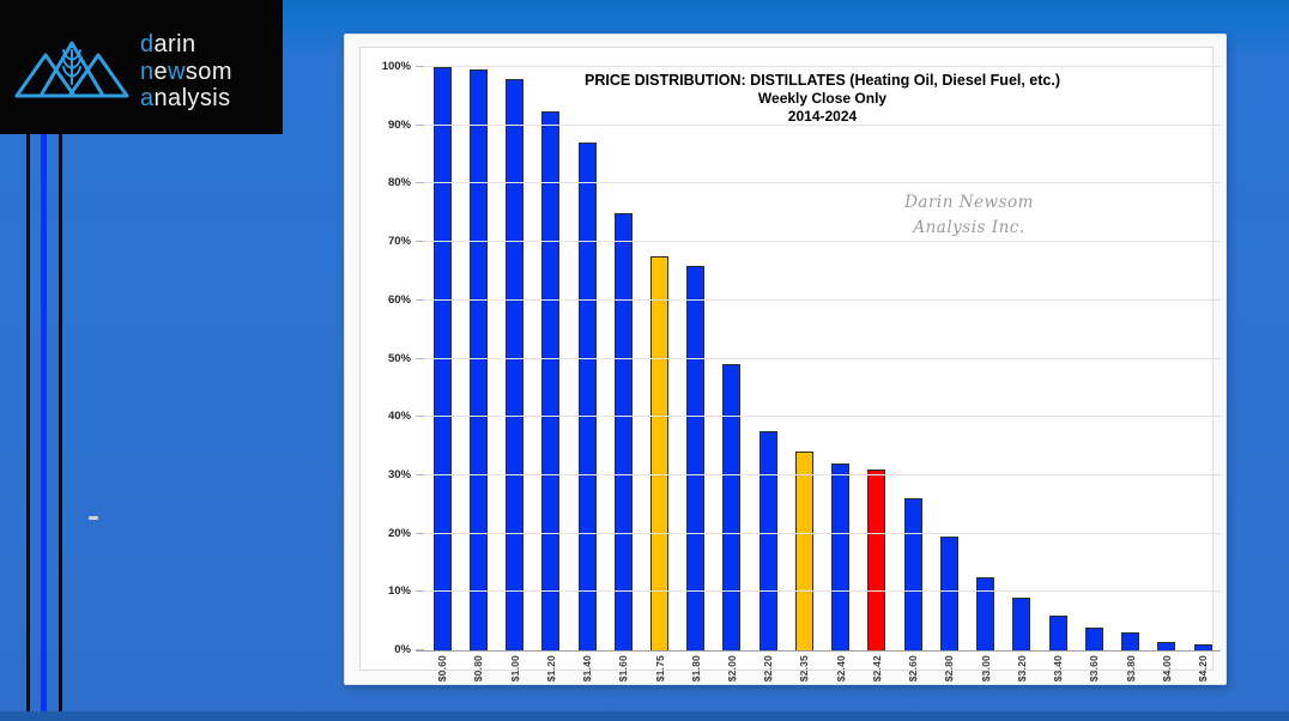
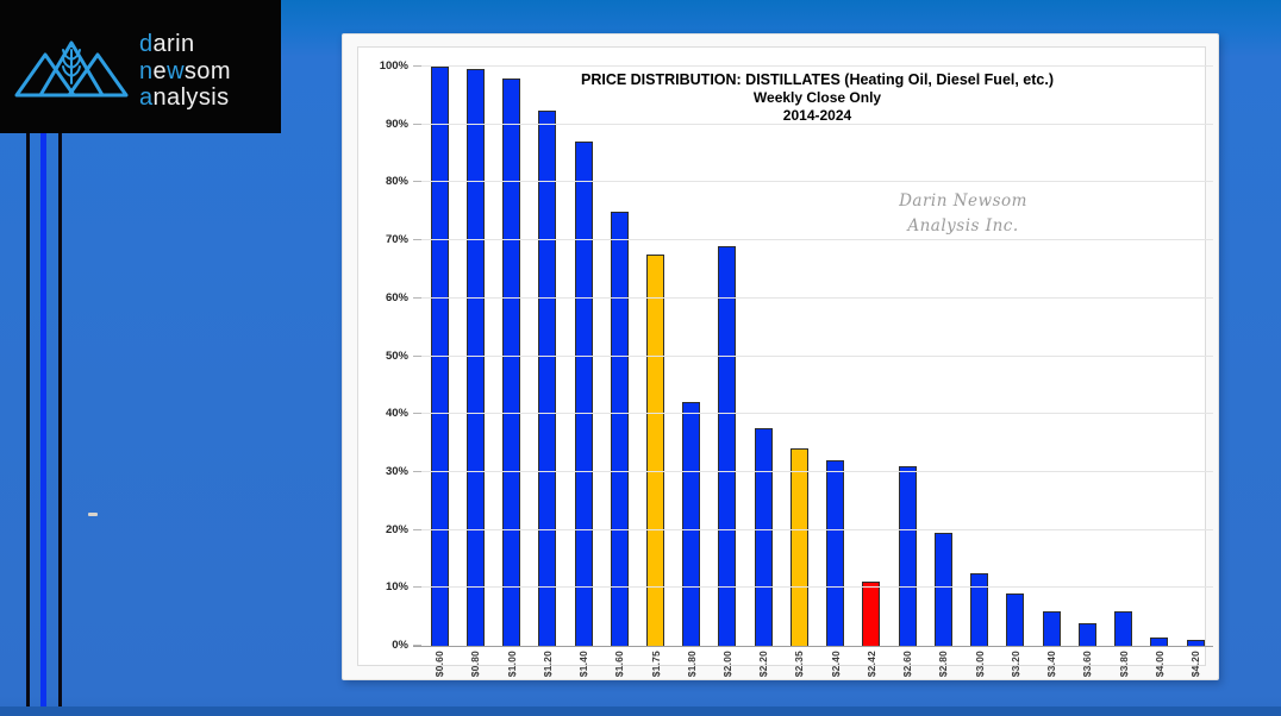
$1.80: 66% -> 42%
$2.00: 49% -> 69%
$2.42: 31% -> 11%
$2.60: 26% -> 31%
$3.80: 3% -> 6%
